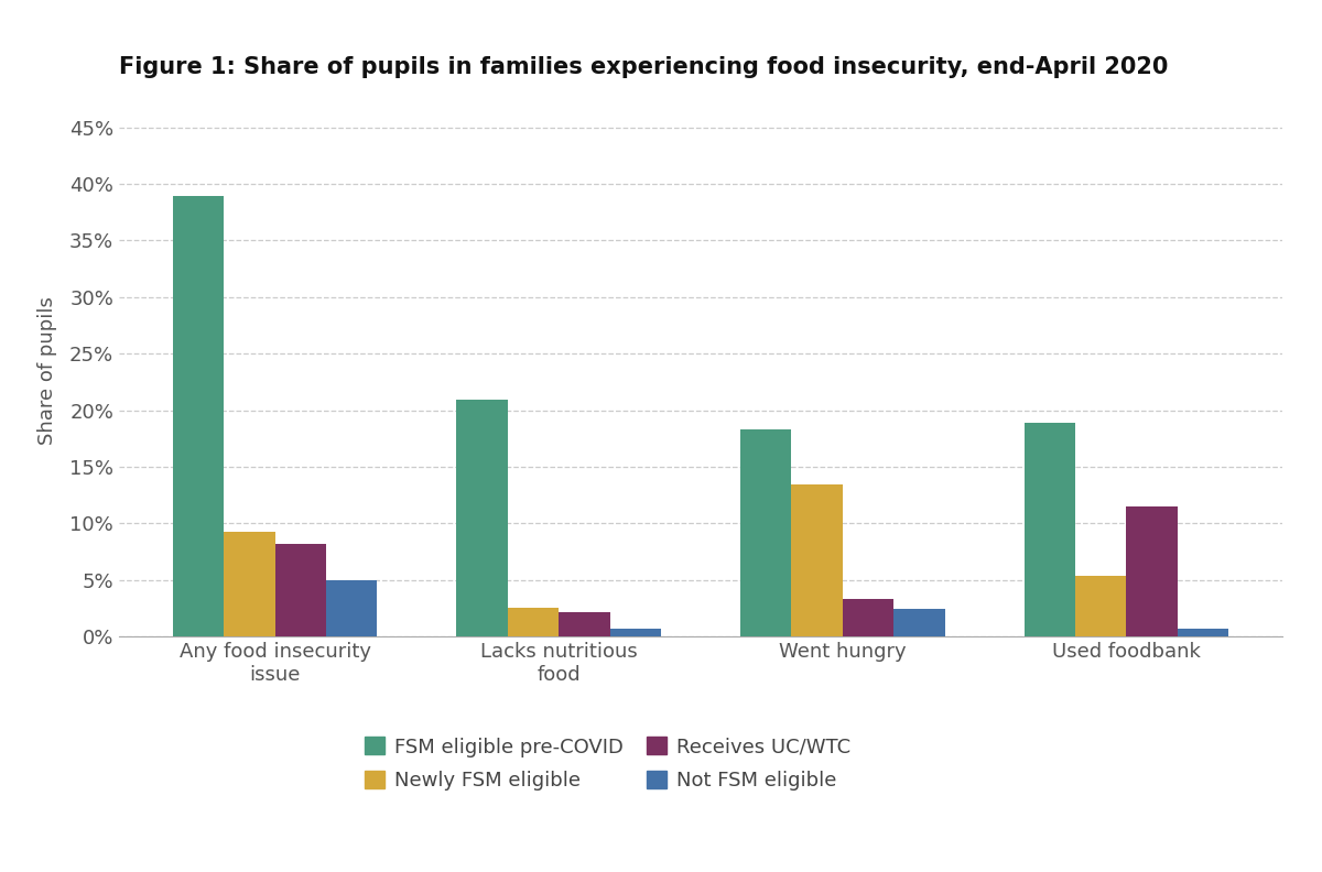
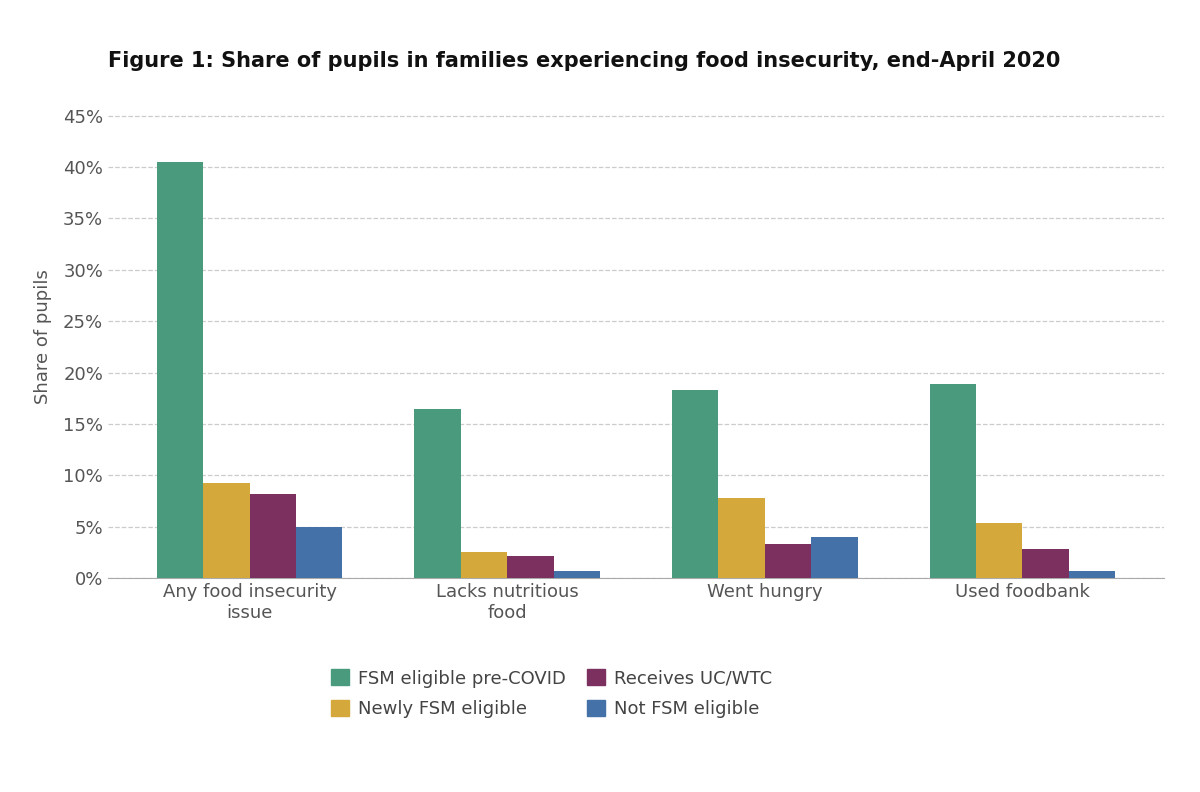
FSM eligible pre-COVID/Any food insecurity issue: 38.9% -> 40.5%
FSM eligible pre-COVID/Lacks nutritious food: 20.9% -> 16.5%
Newly FSM eligible/Went hungry: 13.4% -> 7.8%
Not FSM eligible/Went hungry: 2.4% -> 4.0%
Receives UC/WTC/Used foodbank: 11.5% -> 2.8%
